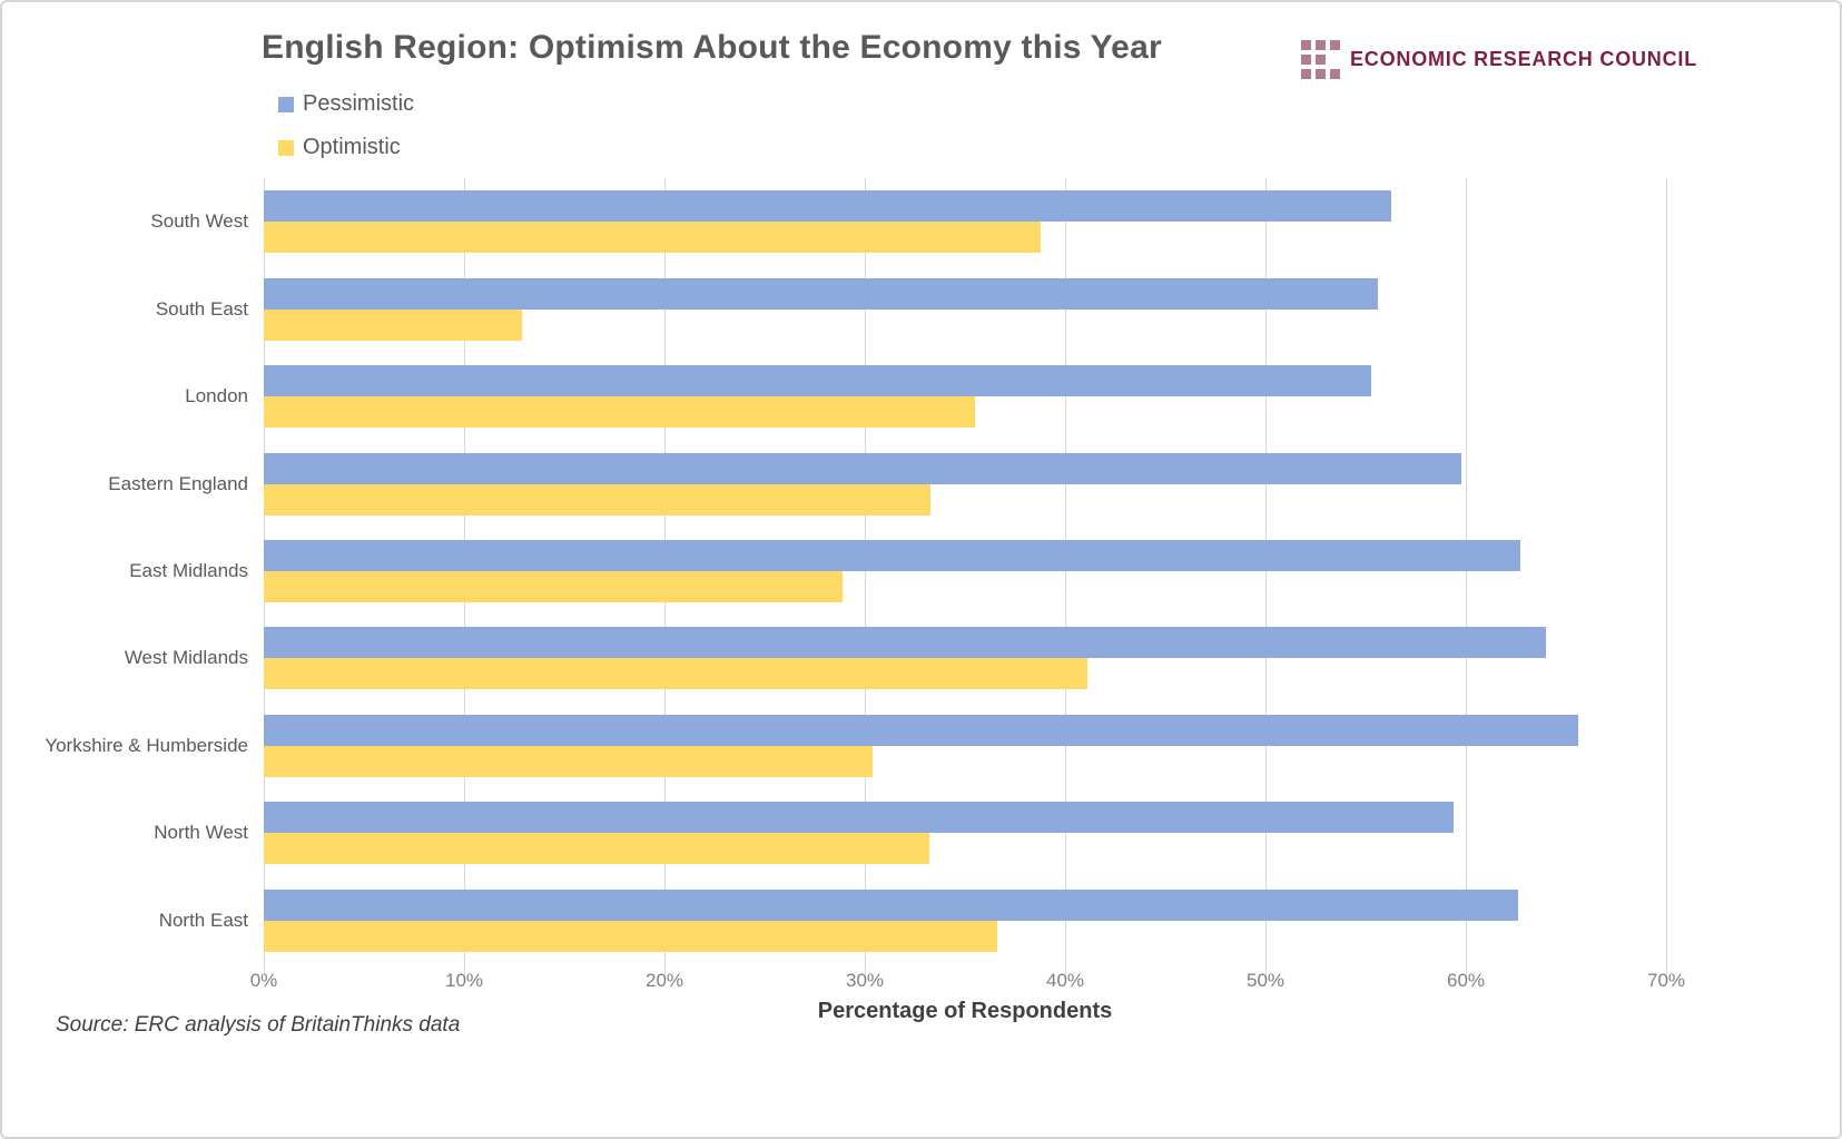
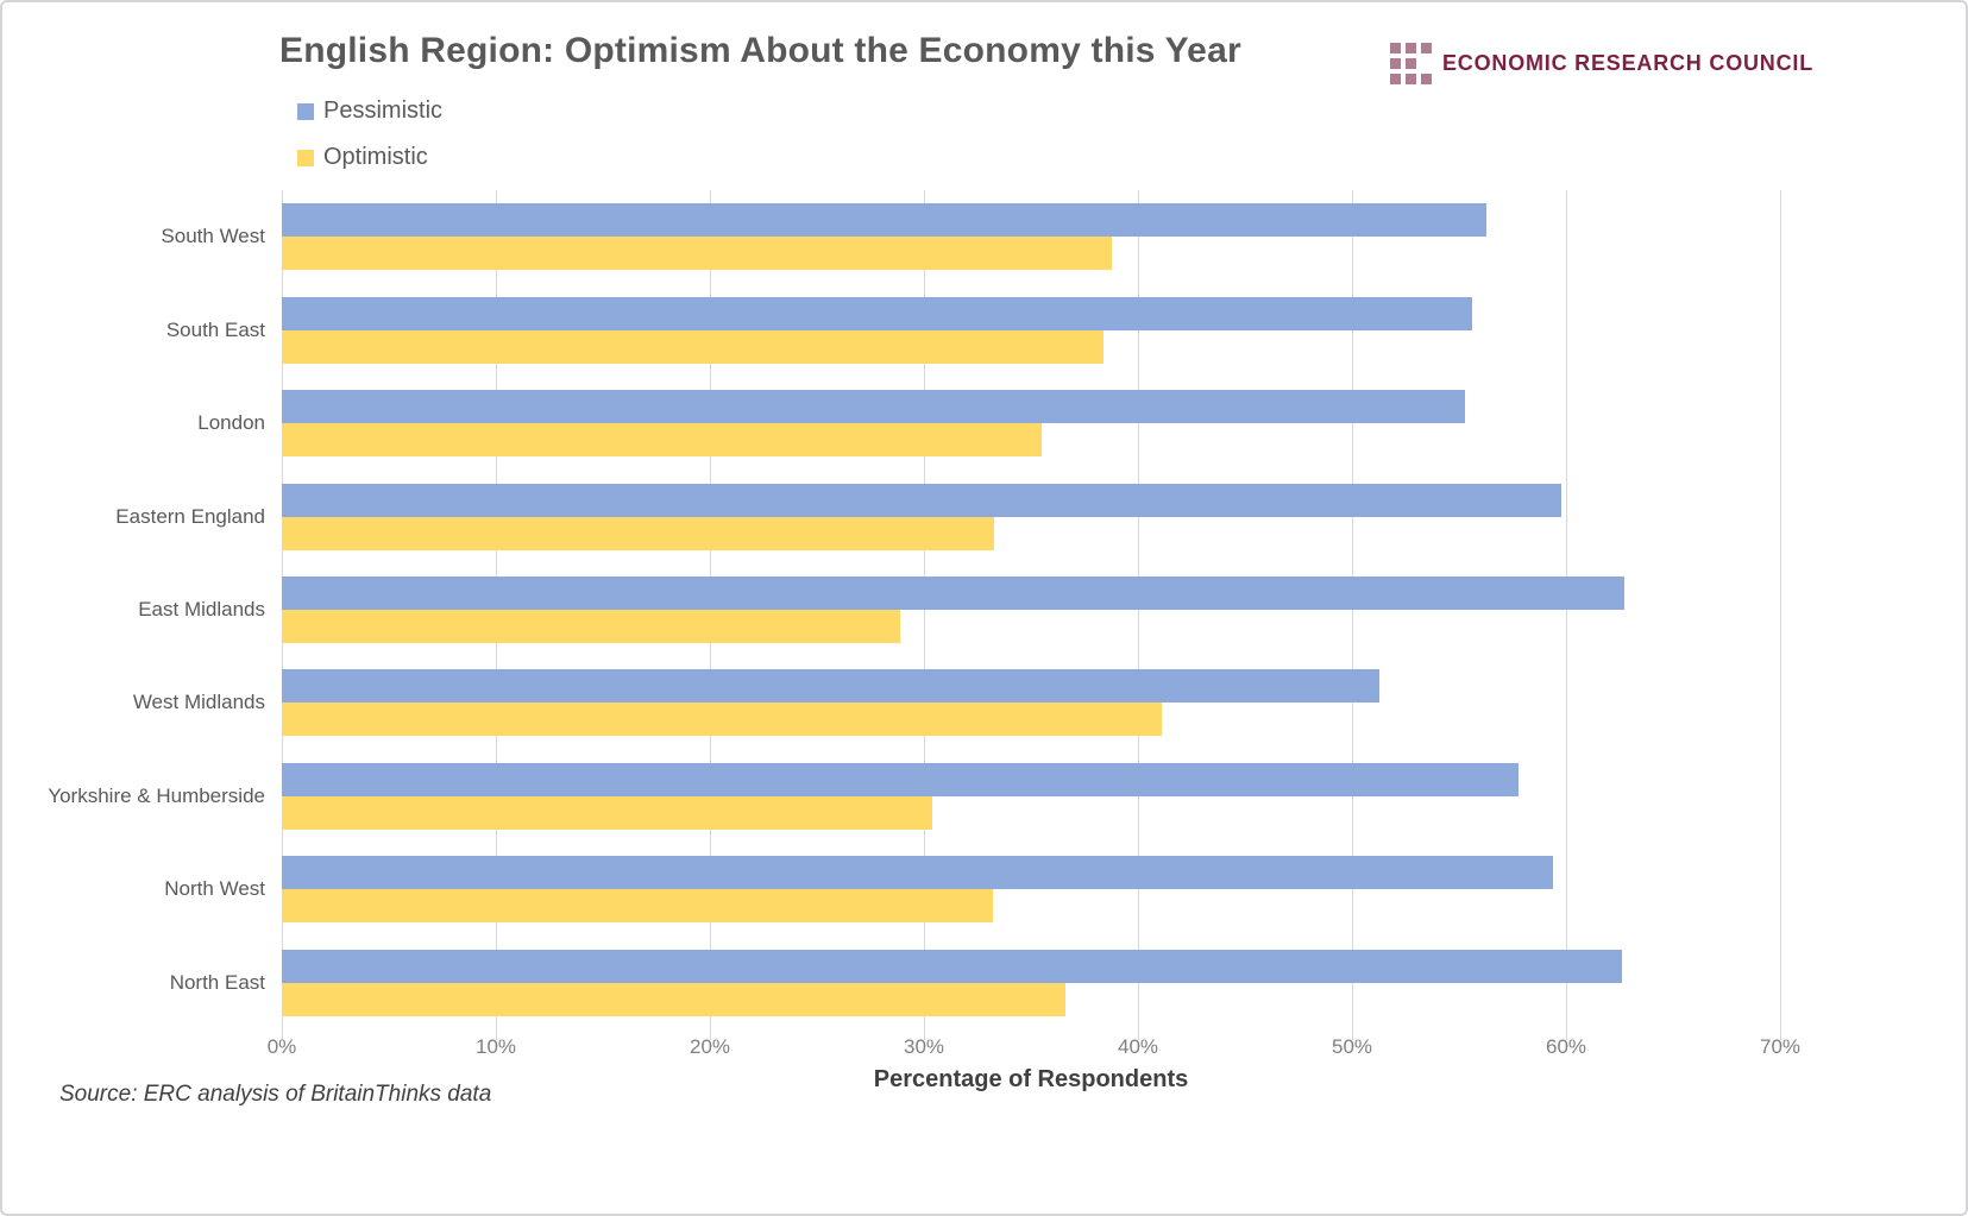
Optimistic/South East: 12.9% -> 38.4%
Pessimistic/West Midlands: 64.0% -> 51.3%
Pessimistic/Yorkshire & Humberside: 65.6% -> 57.8%
